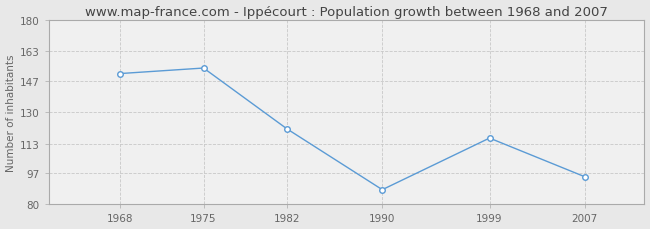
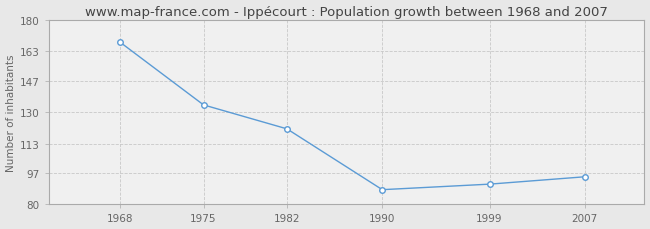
1968: 151 -> 168
1975: 154 -> 134
1999: 116 -> 91
